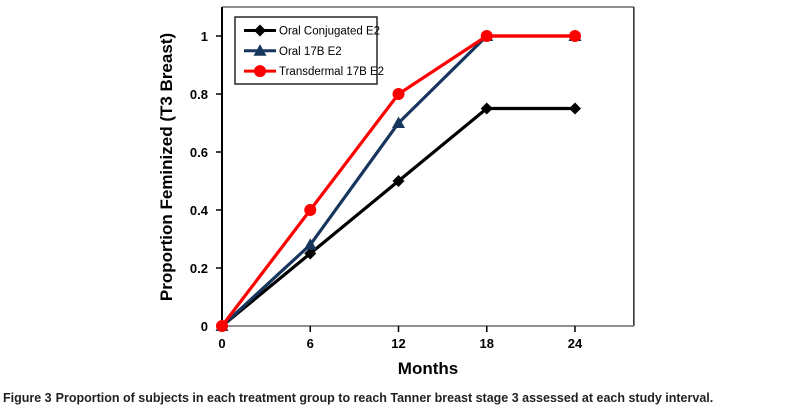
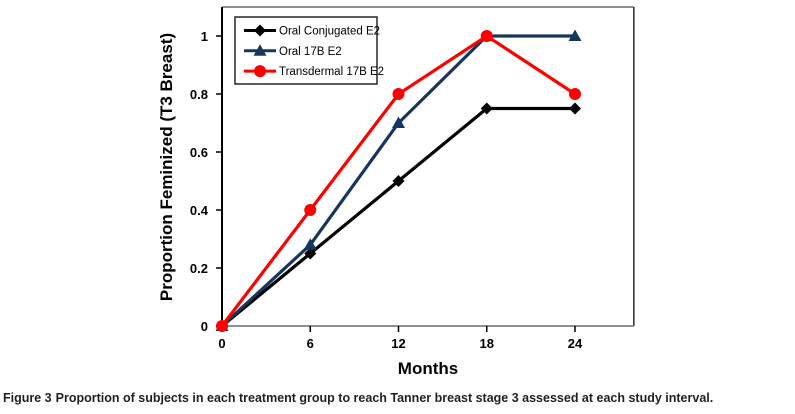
Transdermal 17B E2/24: 1.0 -> 0.8
